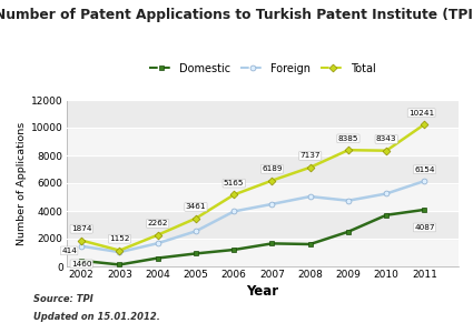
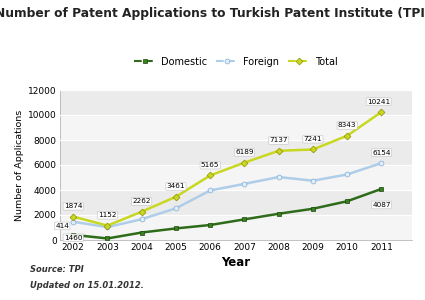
Domestic/2008: 1600 -> 2100
Total/2009: 8385 -> 7241
Domestic/2010: 3700 -> 3100
